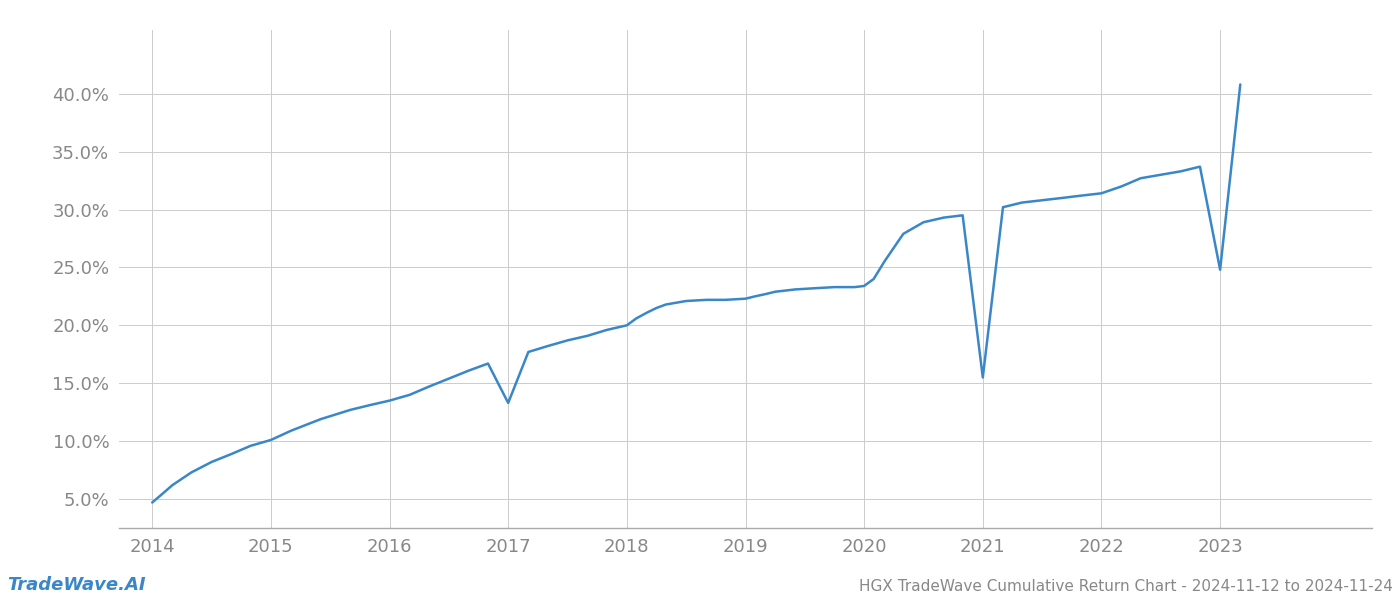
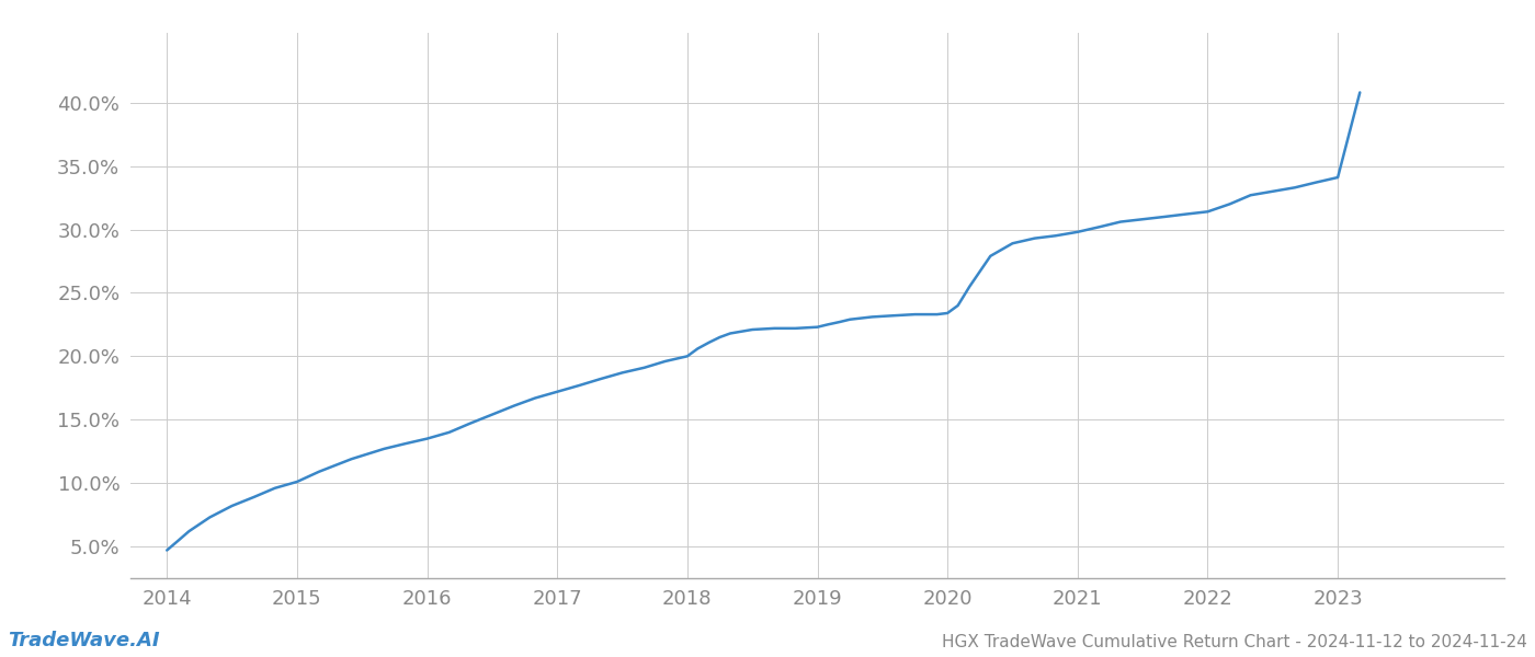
2017: 13.3% -> 17.2%
2021: 15.5% -> 29.8%
2023: 24.8% -> 34.1%
